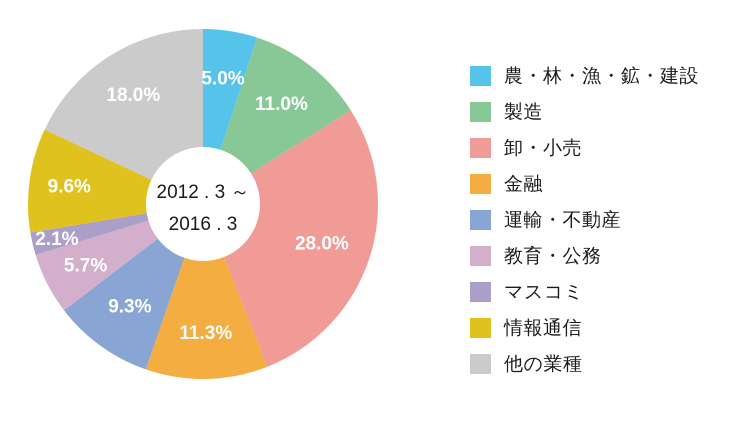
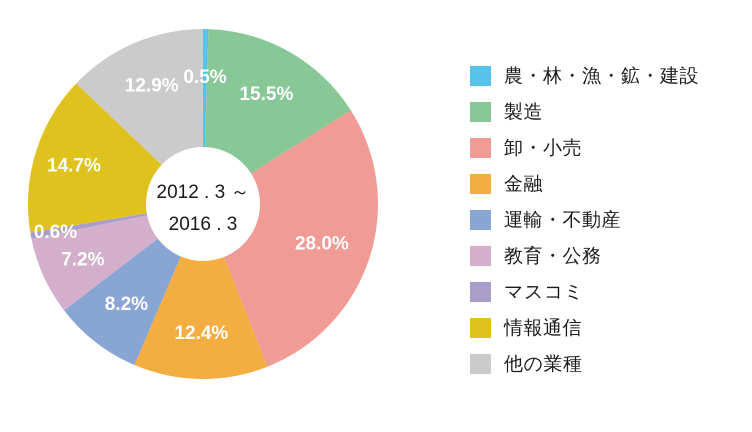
農・林・漁・鉱・建設: 5.0% -> 0.5%
製造: 11.0% -> 15.5%
金融: 11.3% -> 12.4%
運輸・不動産: 9.3% -> 8.2%
教育・公務: 5.7% -> 7.2%
マスコミ: 2.1% -> 0.6%
情報通信: 9.6% -> 14.7%
他の業種: 18.0% -> 12.9%
